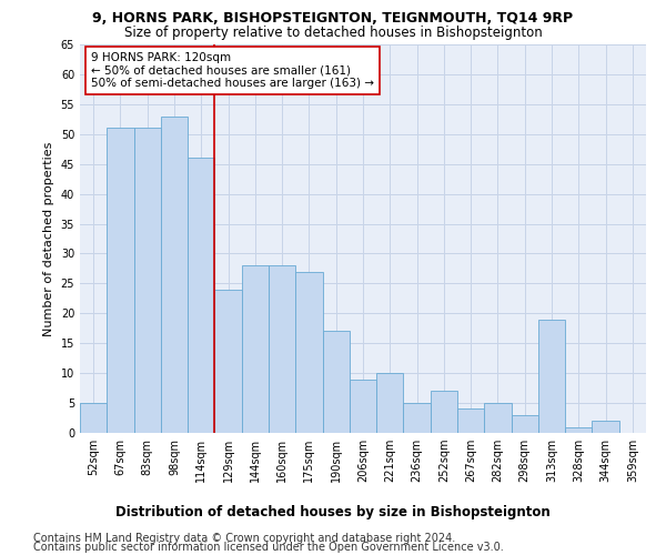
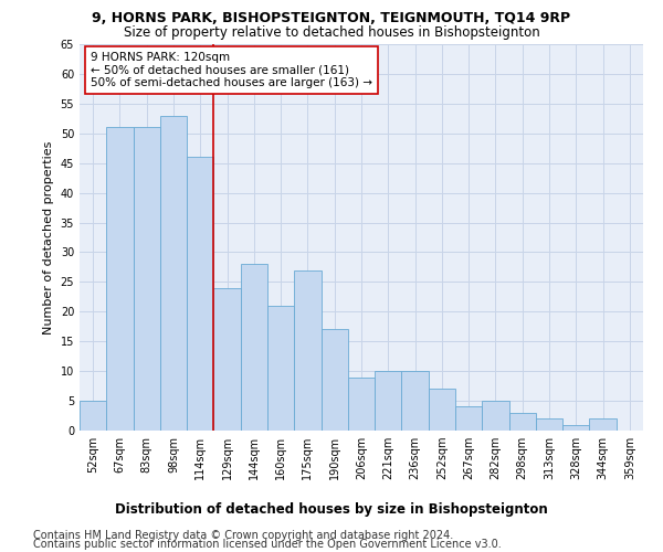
160sqm: 28 -> 21
236sqm: 5 -> 10
313sqm: 19 -> 2
